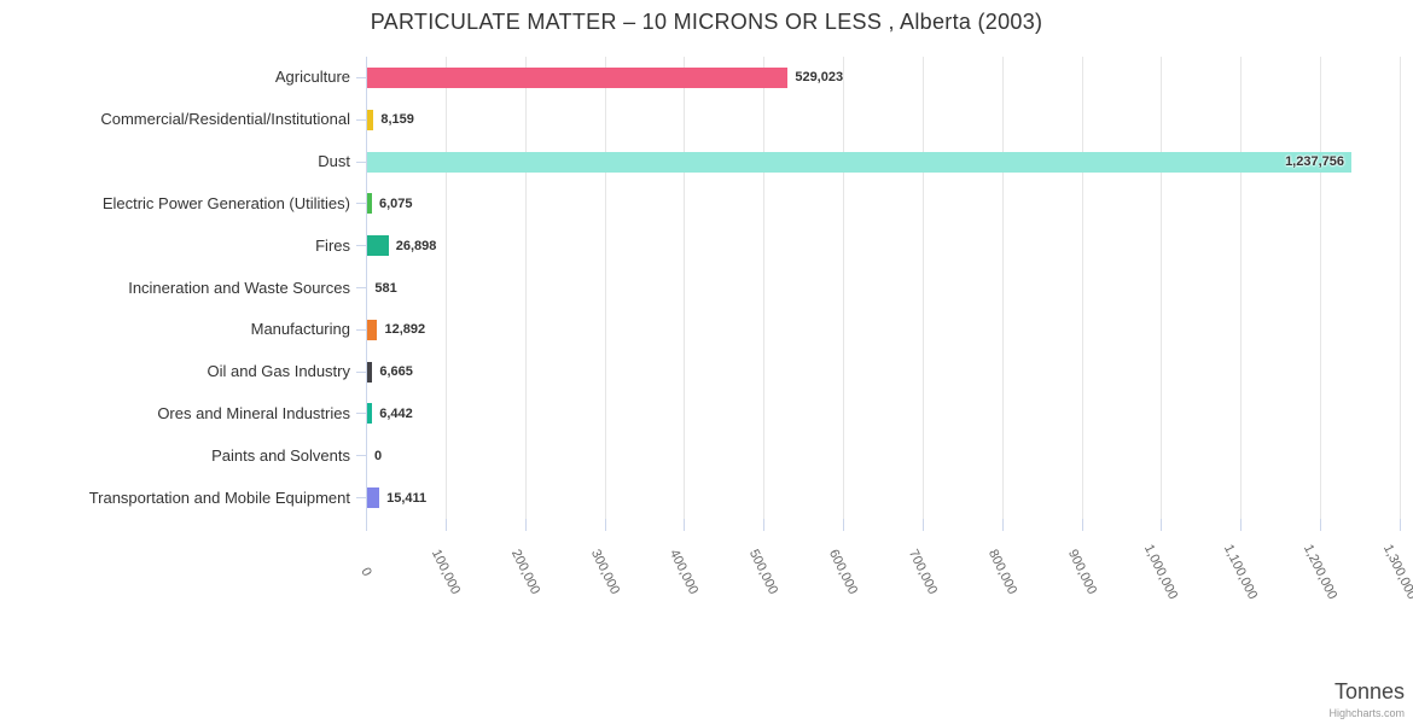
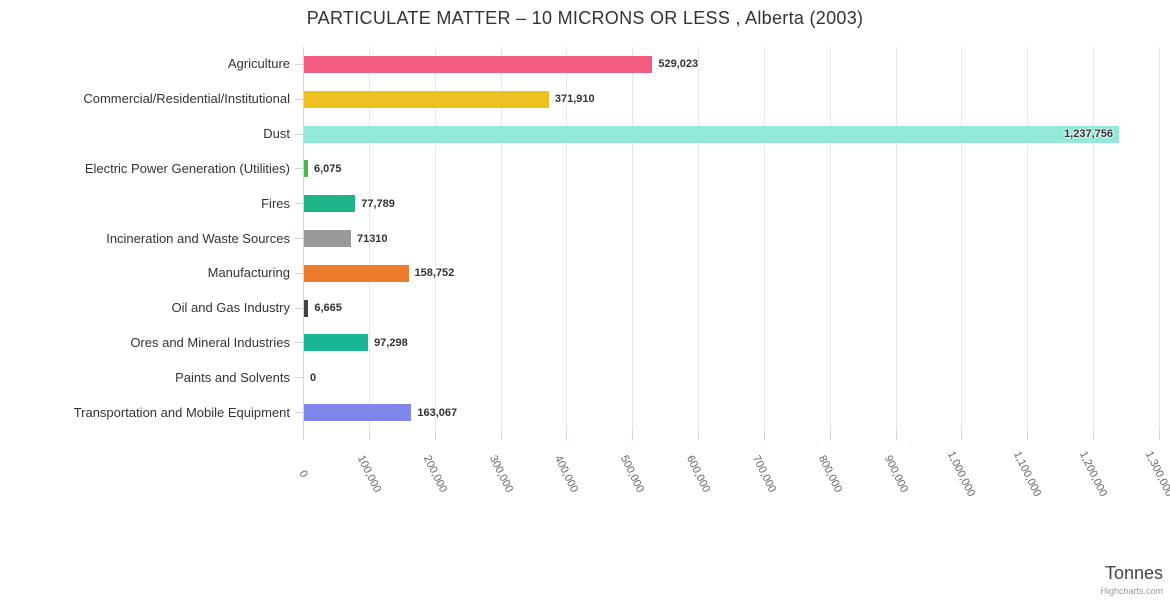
Commercial/Residential/Institutional: 8,159 -> 371,910
Fires: 26,898 -> 77,789
Incineration and Waste Sources: 581 -> 71310
Manufacturing: 12,892 -> 158,752
Ores and Mineral Industries: 6,442 -> 97,298
Transportation and Mobile Equipment: 15,411 -> 163,067
